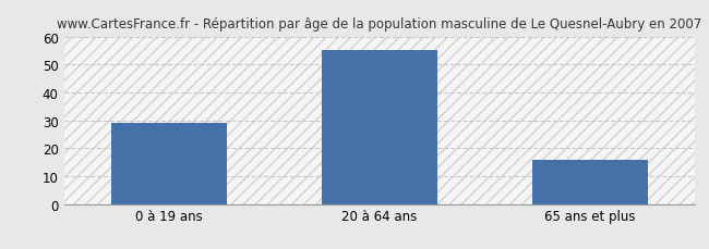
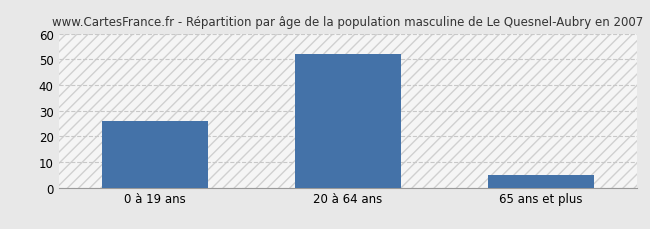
0 à 19 ans: 29 -> 26
20 à 64 ans: 55 -> 52
65 ans et plus: 16 -> 5
